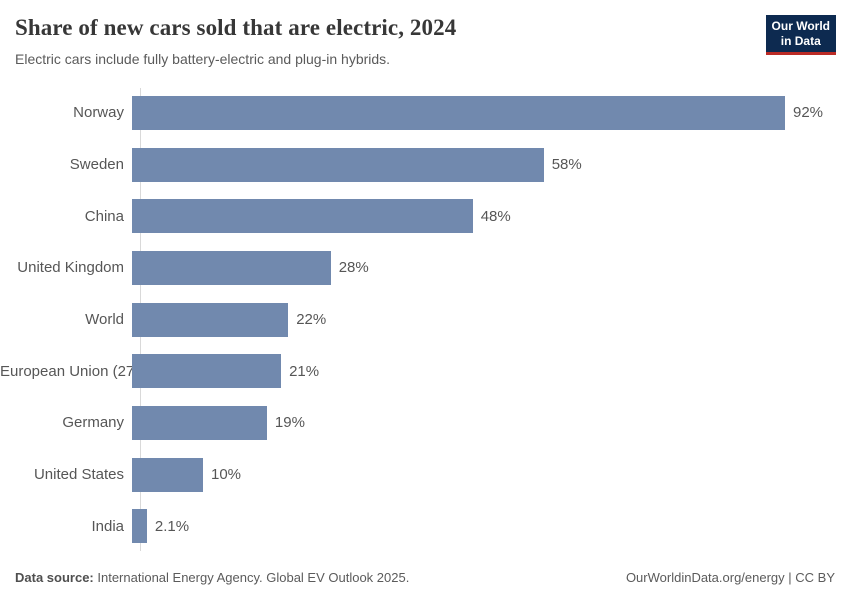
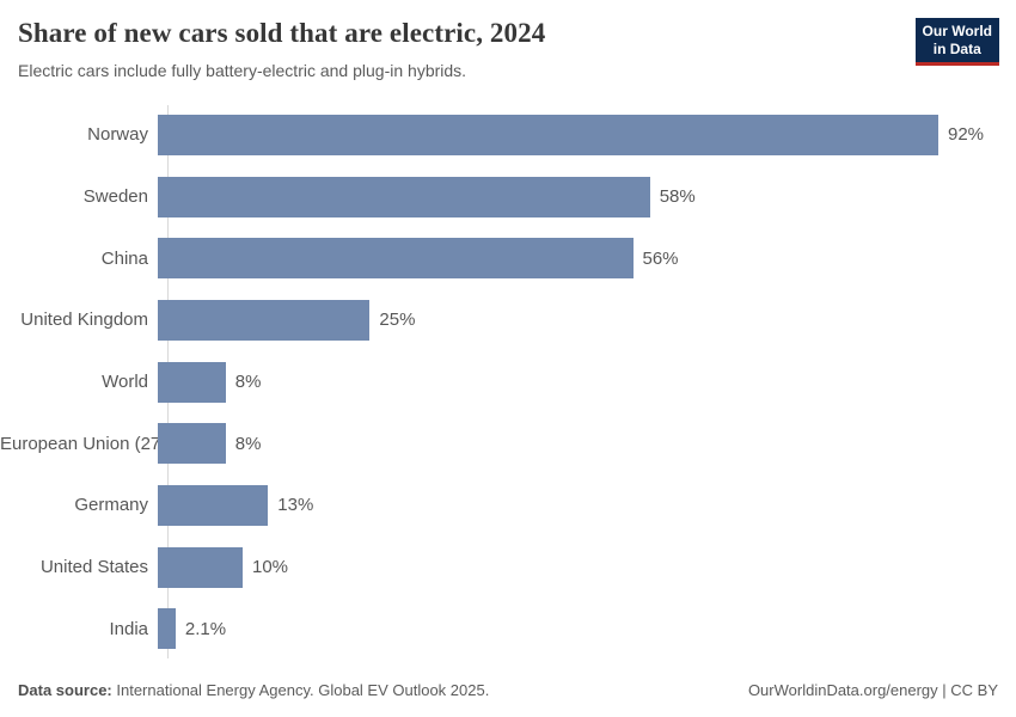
China: 48% -> 56%
United Kingdom: 28% -> 25%
World: 22% -> 8%
European Union (27): 21% -> 8%
Germany: 19% -> 13%
